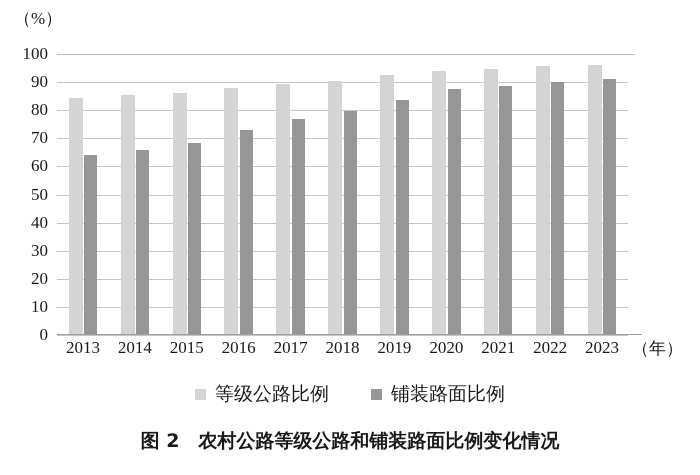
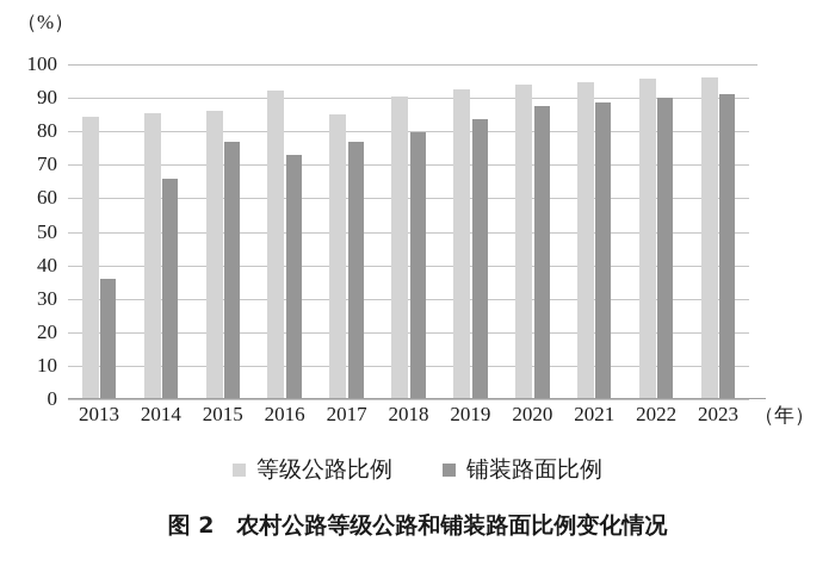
铺装路面比例/2013: 64 -> 36
铺装路面比例/2015: 68 -> 77
等级公路比例/2016: 88 -> 92
等级公路比例/2017: 89 -> 85
